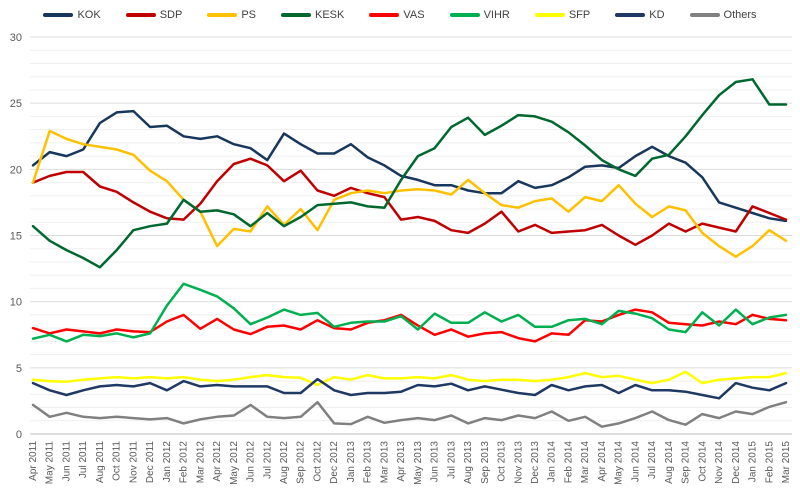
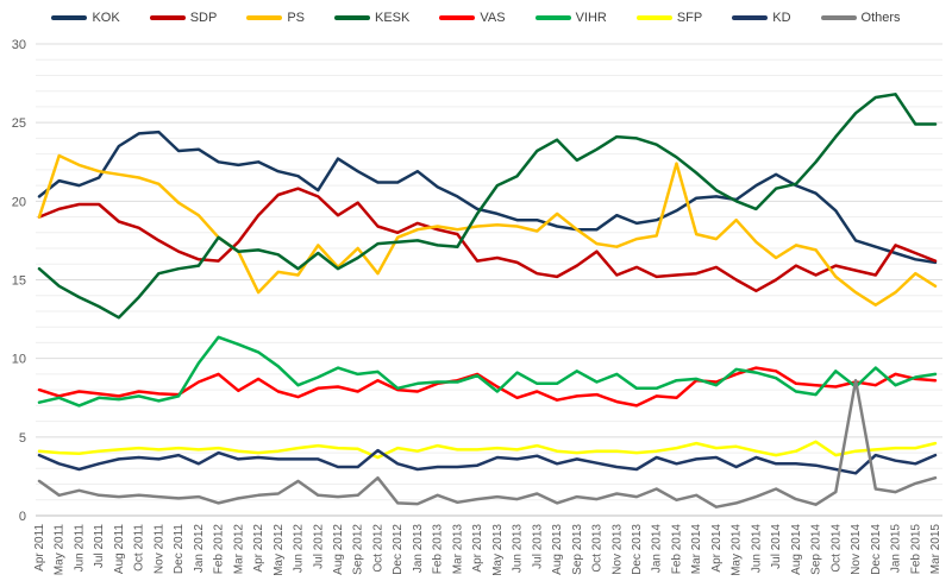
PS/Feb 2014: 16.8 -> 22.4
Others/Nov 2014: 1.2 -> 8.6
